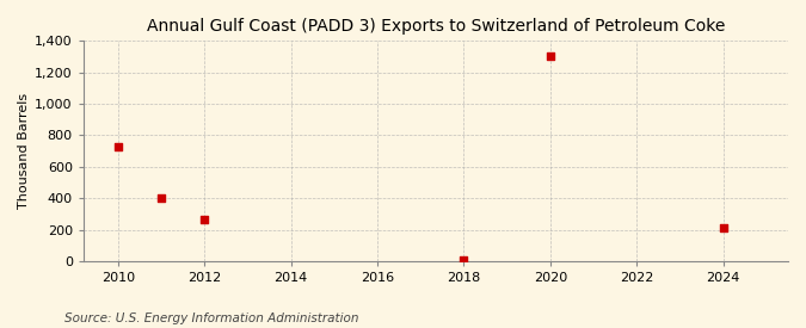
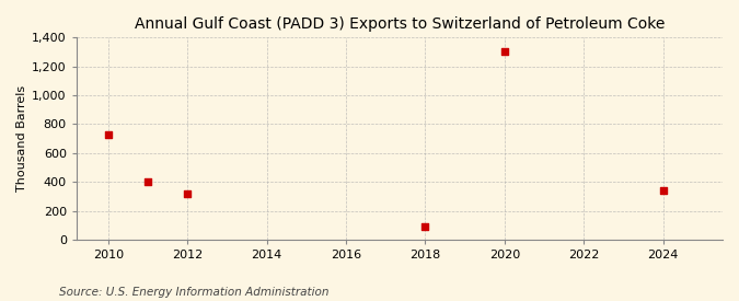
2012: 260 -> 320
2018: 0 -> 90
2024: 210 -> 340
